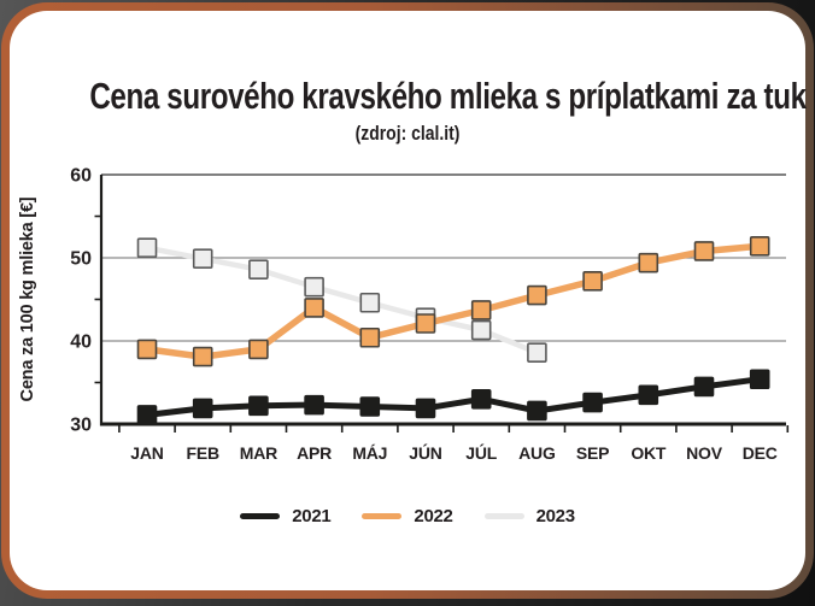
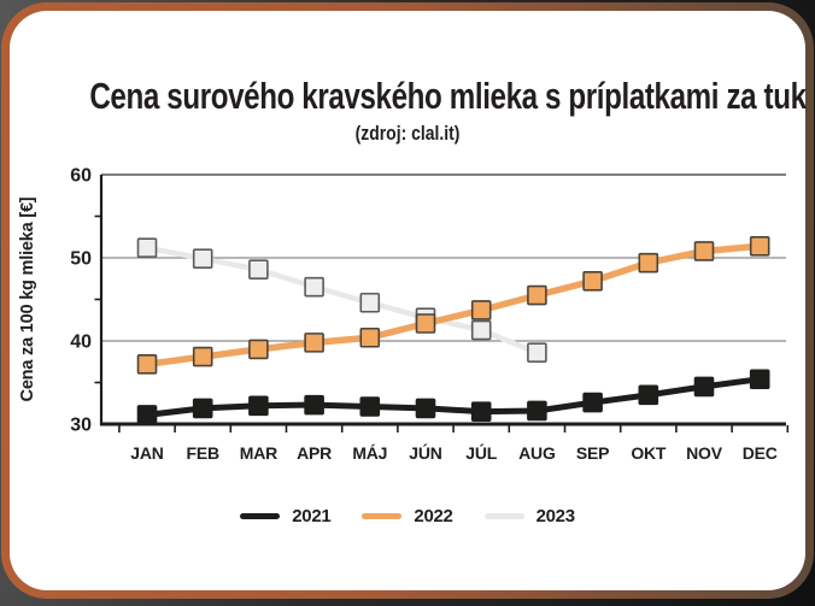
2022/JAN: 39 -> 37
2022/APR: 44 -> 40
2021/JÚL: 33 -> 32
